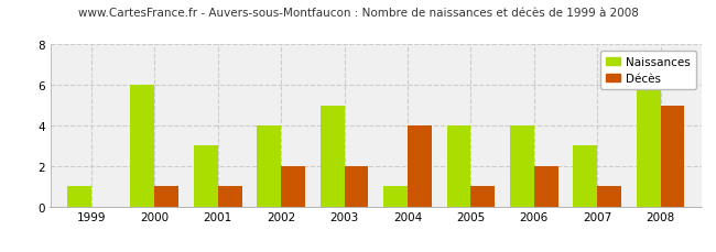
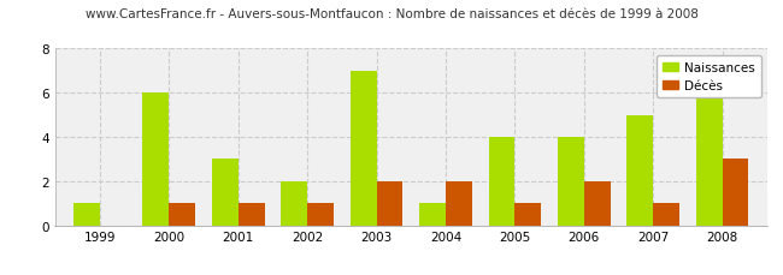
Naissances/2002: 4 -> 2
Décès/2002: 2 -> 1
Naissances/2003: 5 -> 7
Décès/2004: 4 -> 2
Naissances/2007: 3 -> 5
Décès/2008: 5 -> 3
